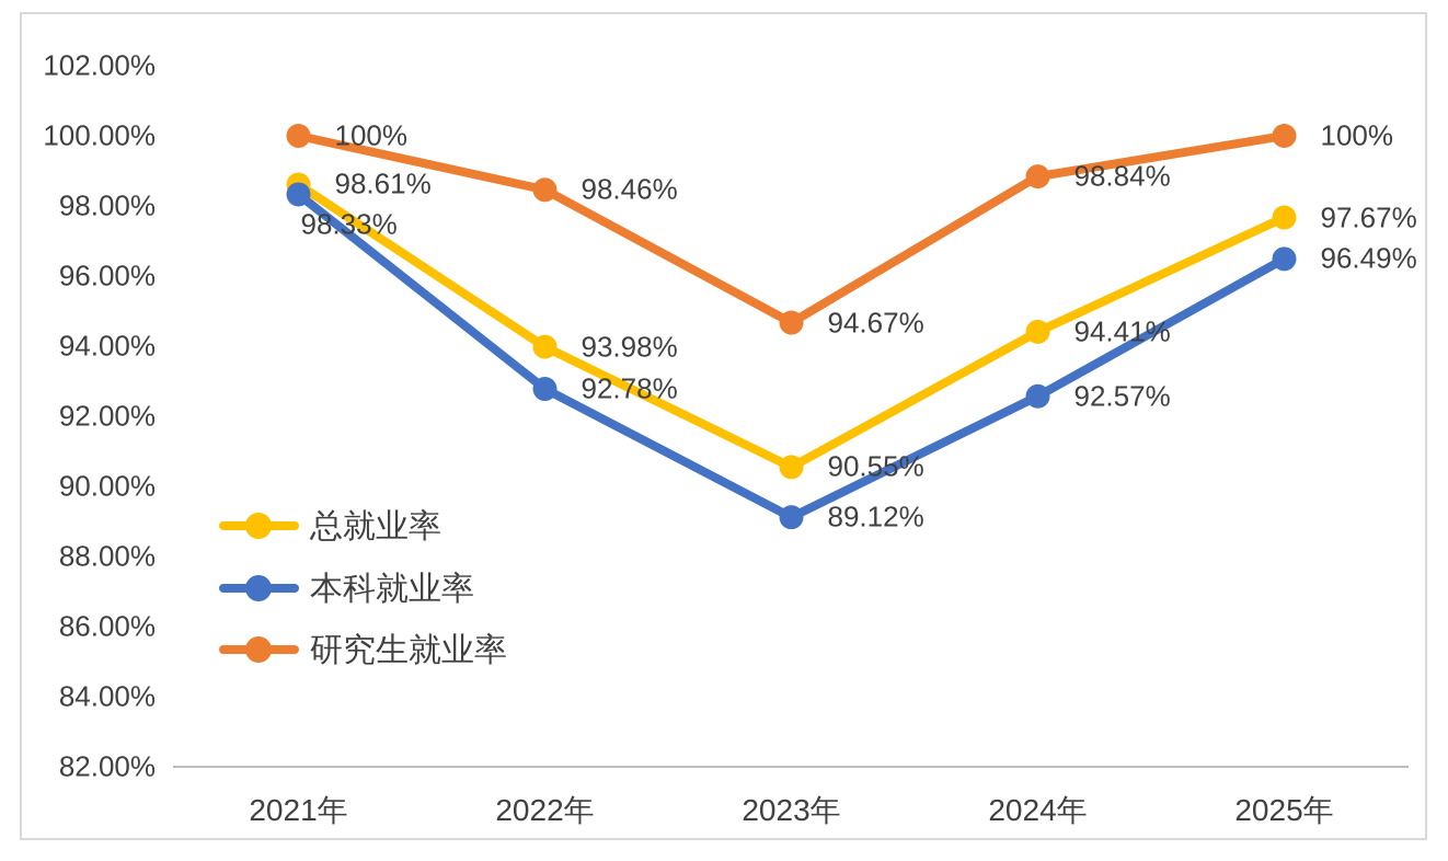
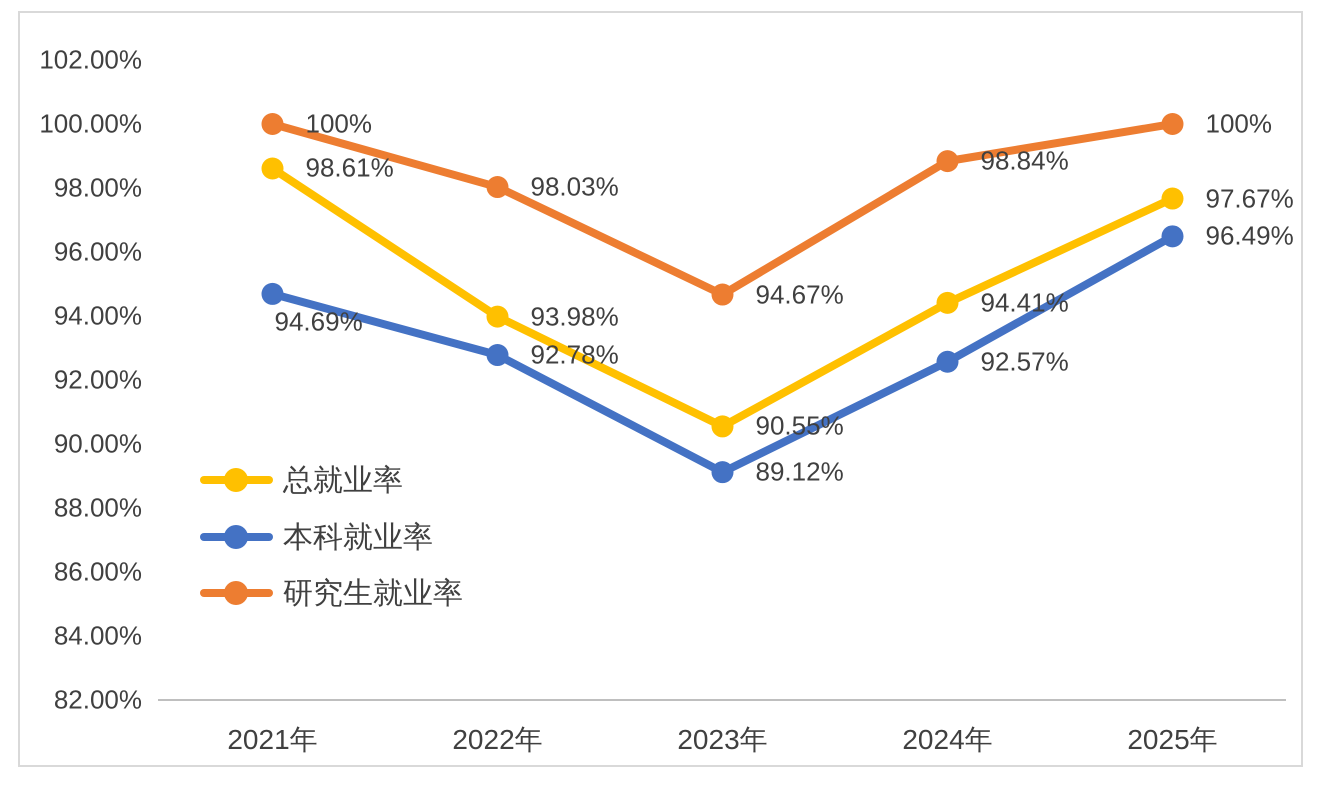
本科就业率/2021年: 98.33% -> 94.69%
研究生就业率/2022年: 98.46% -> 98.03%
